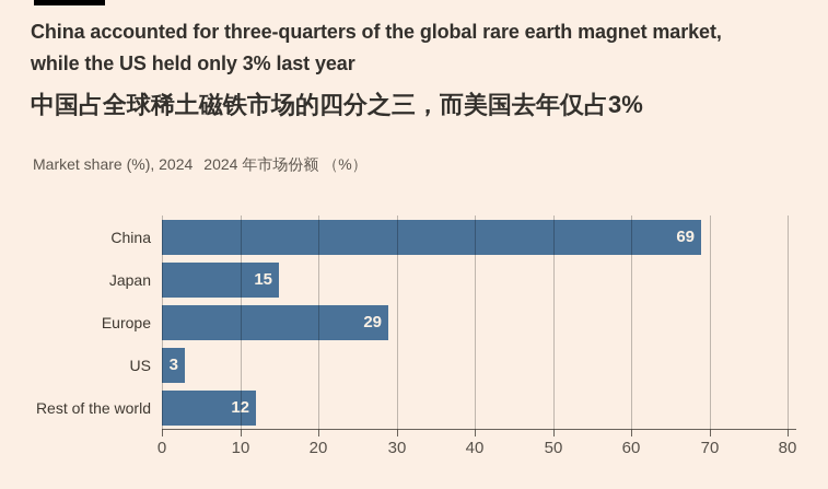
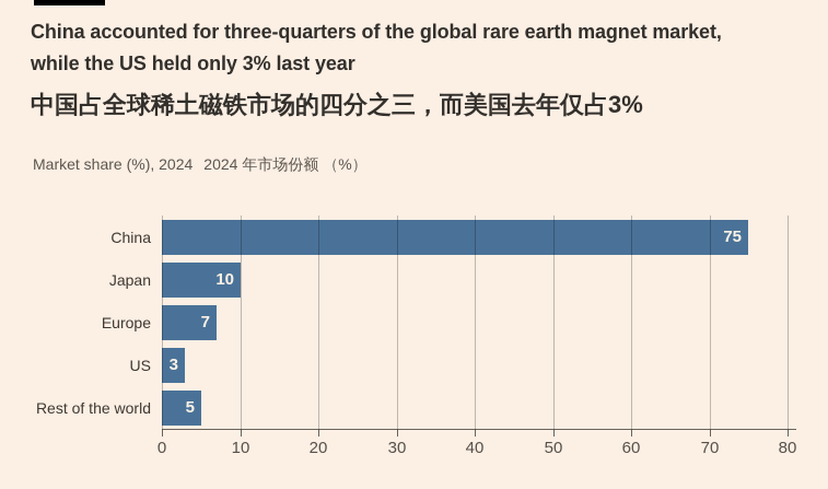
China: 69 -> 75
Japan: 15 -> 10
Europe: 29 -> 7
Rest of the world: 12 -> 5
